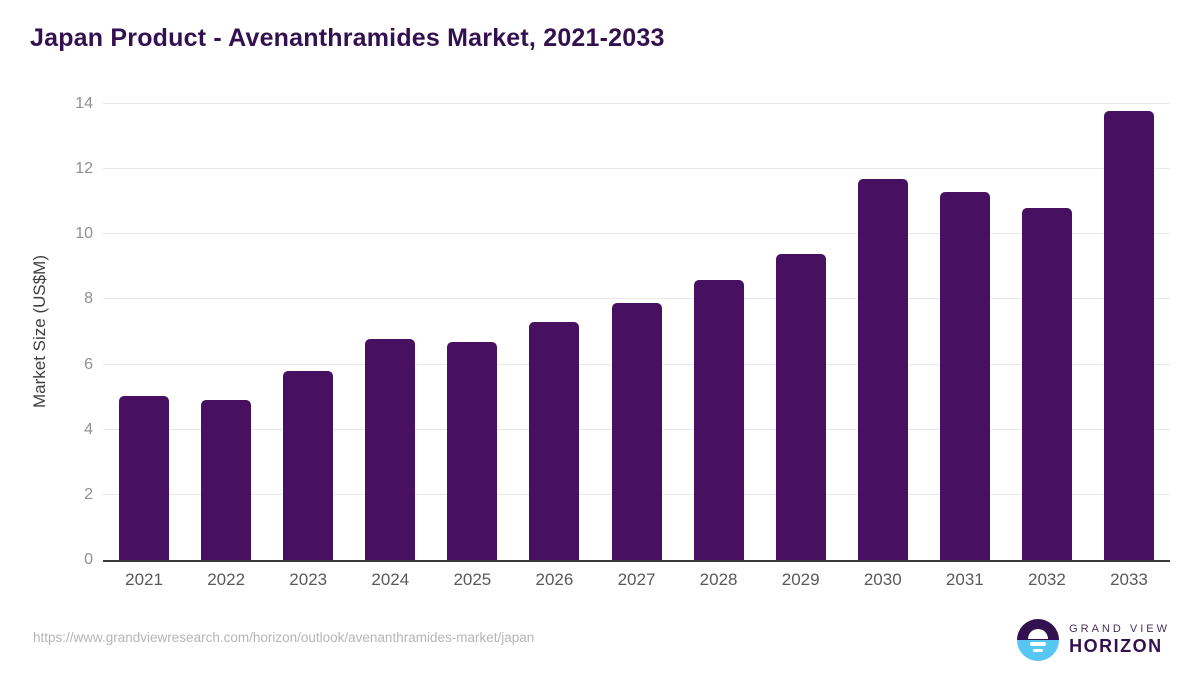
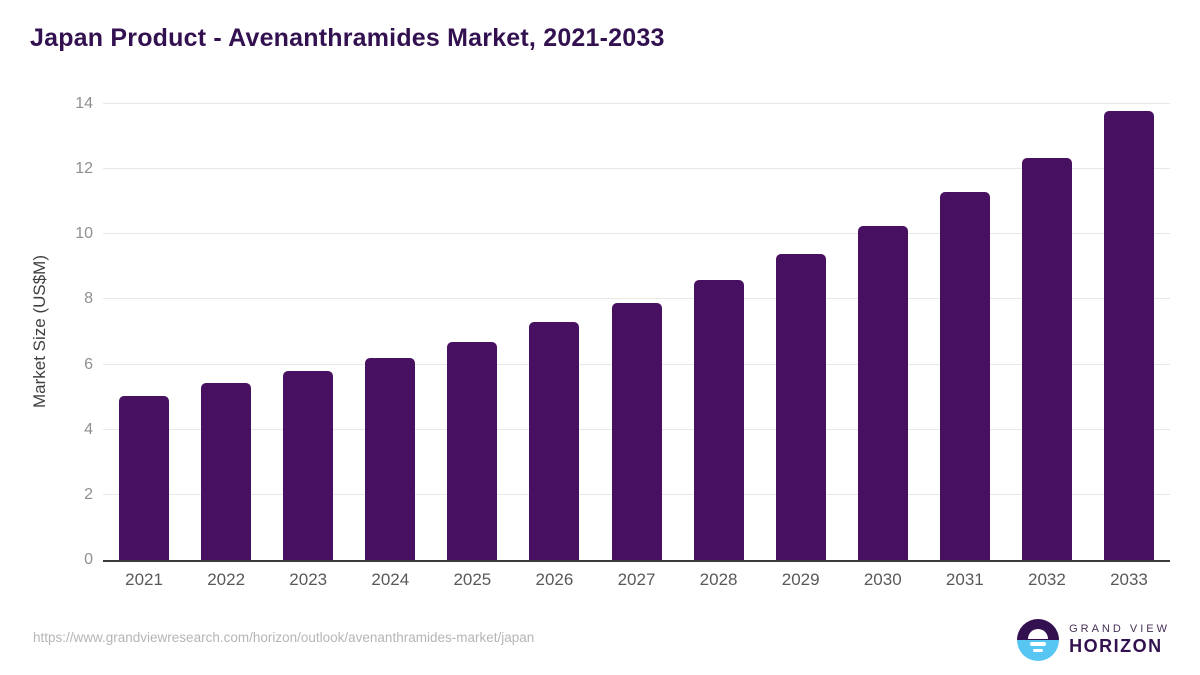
2022: 4.9 -> 5.5
2024: 6.8 -> 6.2
2030: 11.7 -> 10.2
2032: 10.8 -> 12.3
